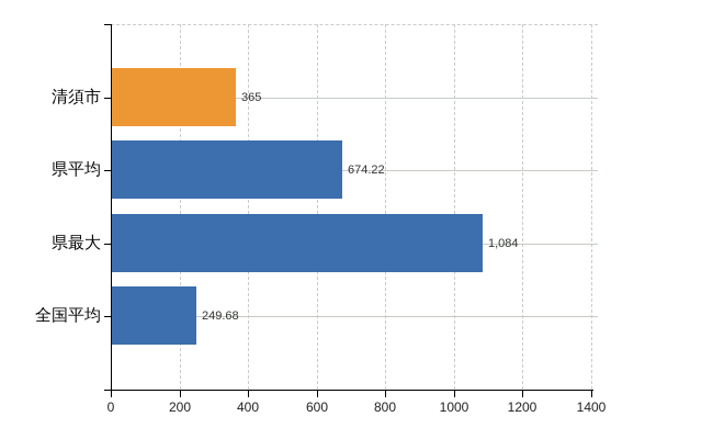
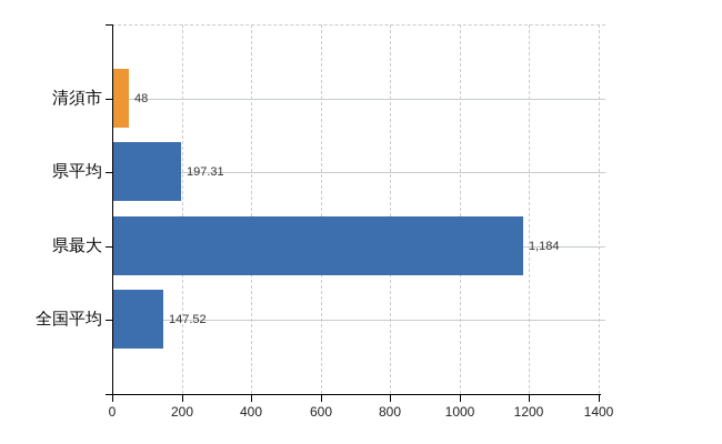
清須市: 365 -> 48
県平均: 674.22 -> 197.31
県最大: 1,084 -> 1,184
全国平均: 249.68 -> 147.52
